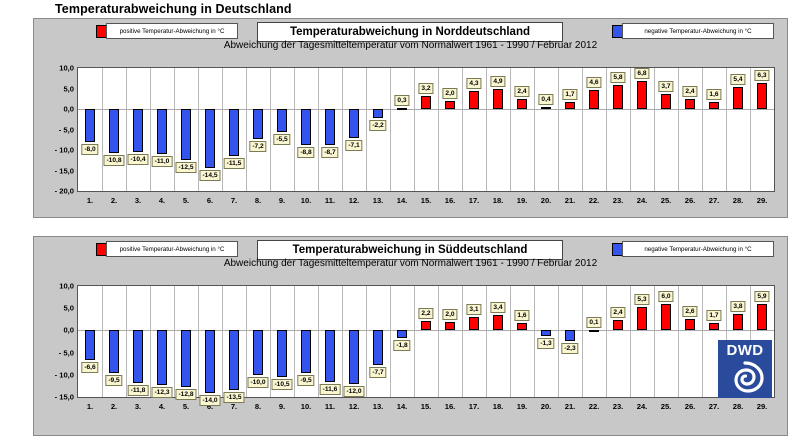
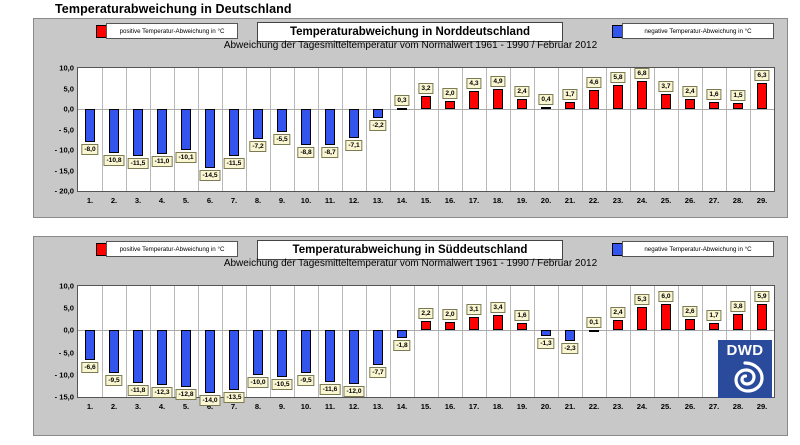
Temperaturabweichung in Norddeutschland/3.: -10,4 -> -11,5
Temperaturabweichung in Norddeutschland/5.: -12,5 -> -10,1
Temperaturabweichung in Norddeutschland/28.: 5,4 -> 1,5
